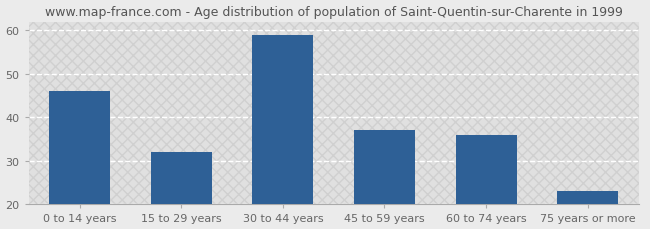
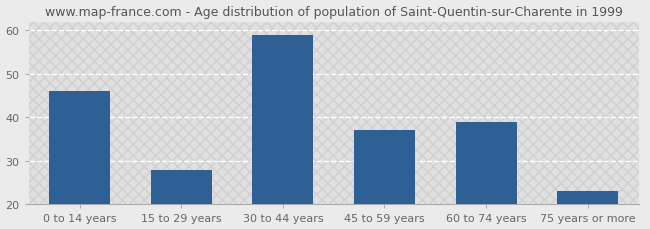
15 to 29 years: 32 -> 28
60 to 74 years: 36 -> 39
